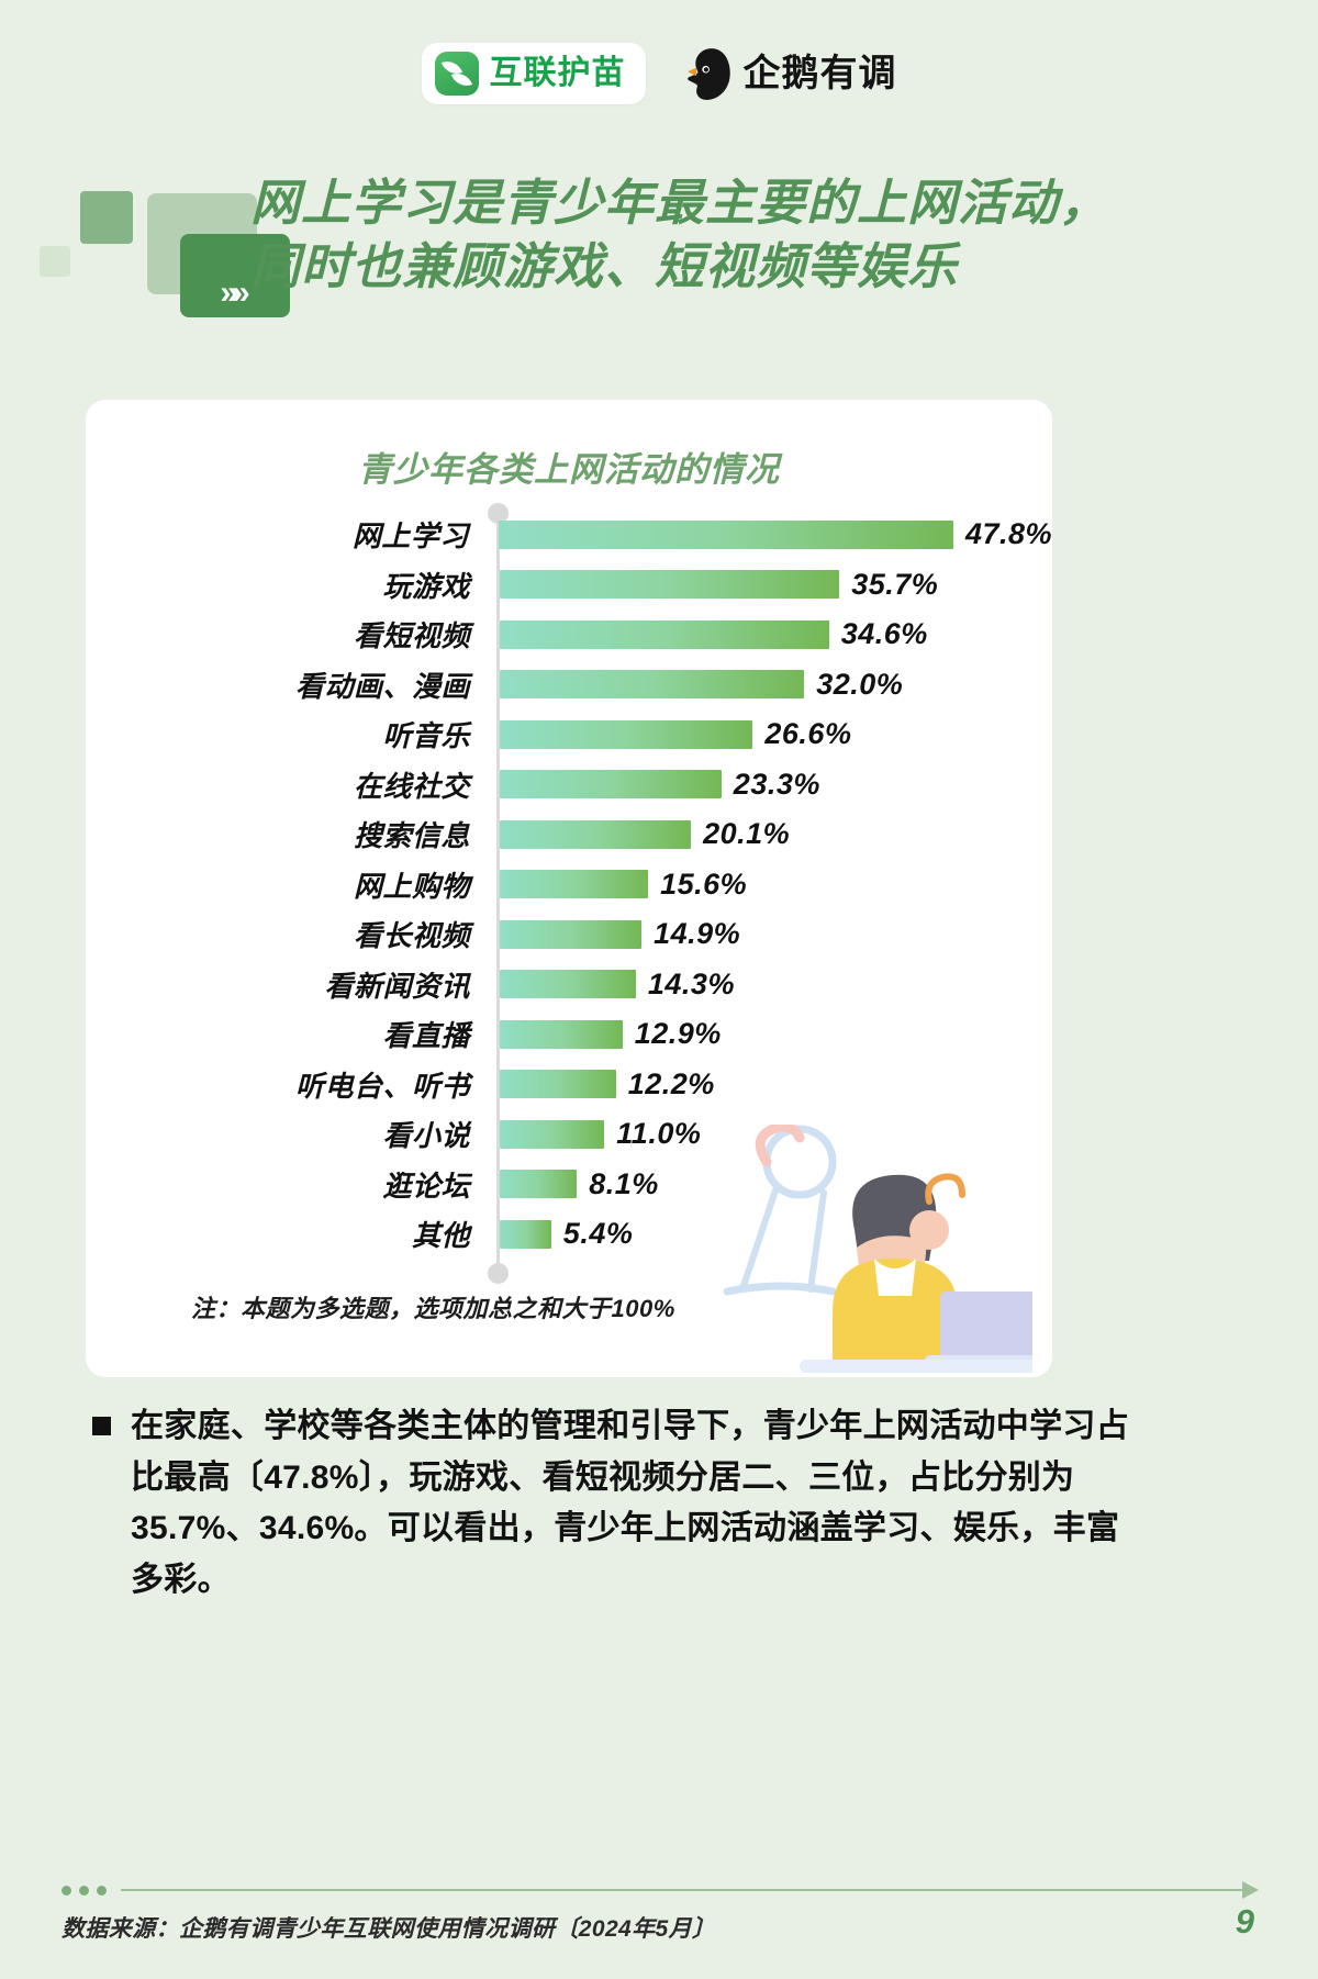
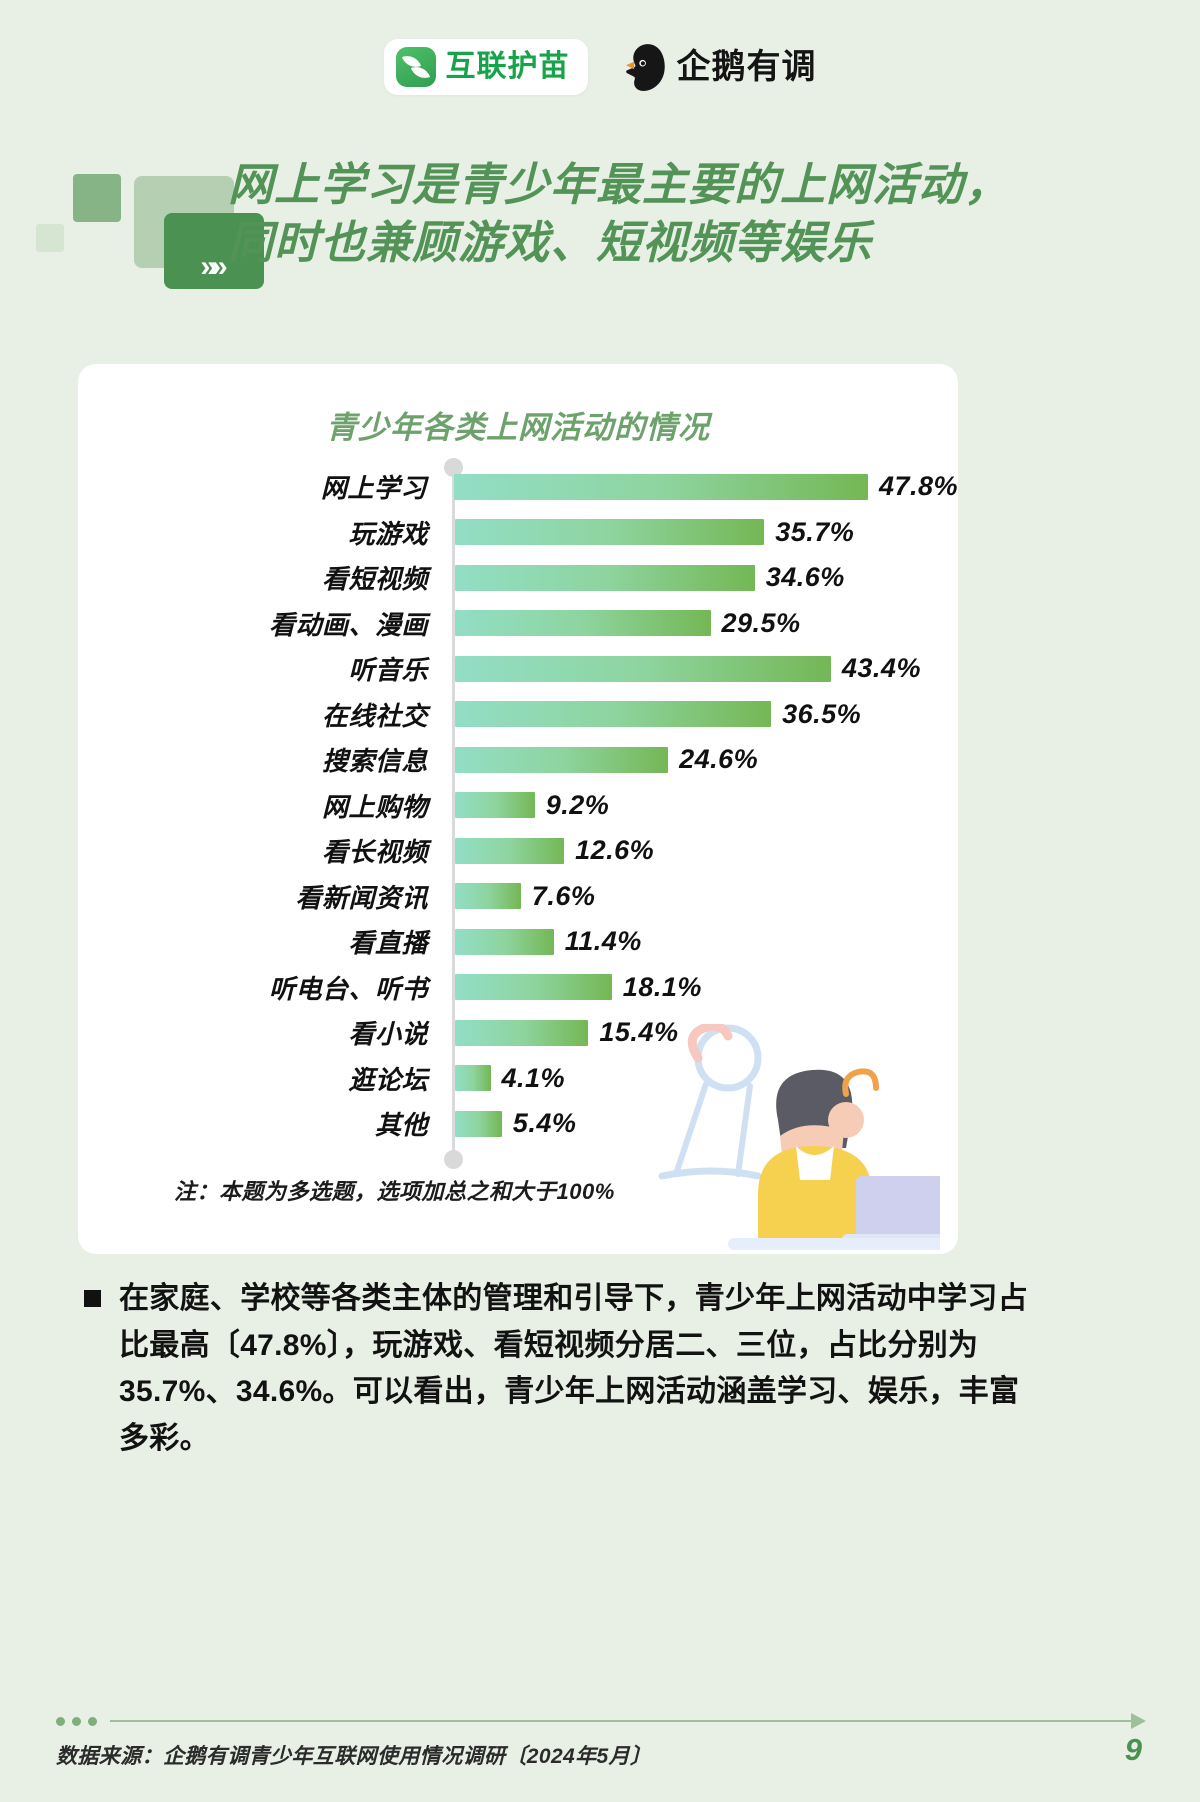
看动画、漫画: 32.0% -> 29.5%
听音乐: 26.6% -> 43.4%
在线社交: 23.3% -> 36.5%
搜索信息: 20.1% -> 24.6%
网上购物: 15.6% -> 9.2%
看长视频: 14.9% -> 12.6%
看新闻资讯: 14.3% -> 7.6%
看直播: 12.9% -> 11.4%
听电台、听书: 12.2% -> 18.1%
看小说: 11.0% -> 15.4%
逛论坛: 8.1% -> 4.1%
